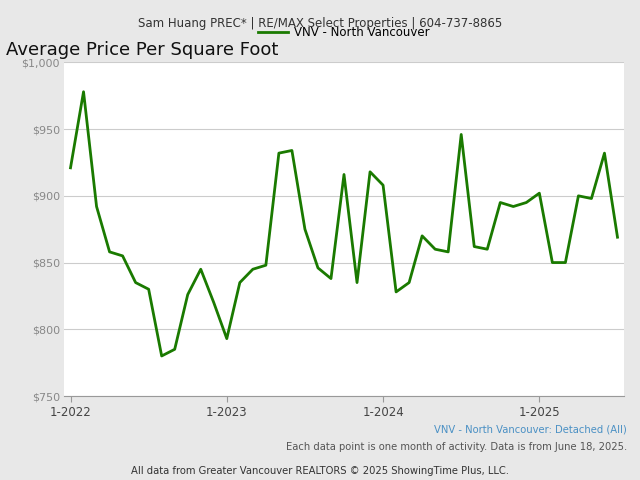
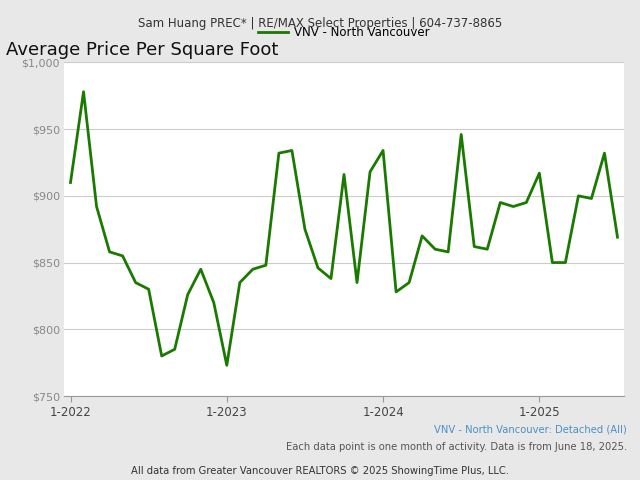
1-2022: $921 -> $910
1-2023: $793 -> $773
1-2024: $908 -> $934
1-2025: $902 -> $917
